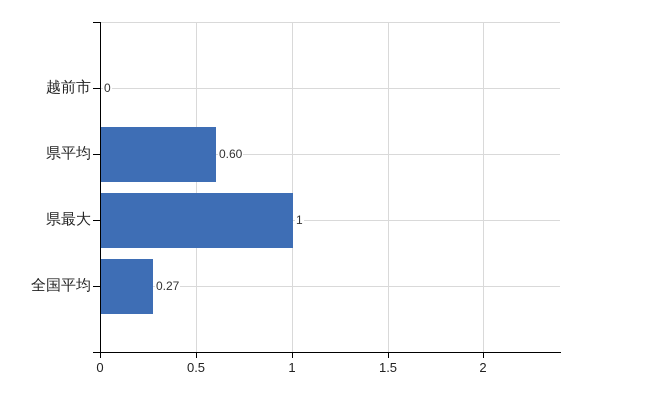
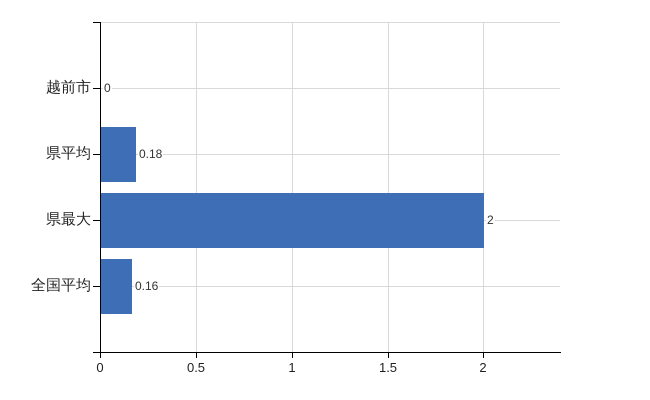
県平均: 0.60 -> 0.18
県最大: 1 -> 2
全国平均: 0.27 -> 0.16
